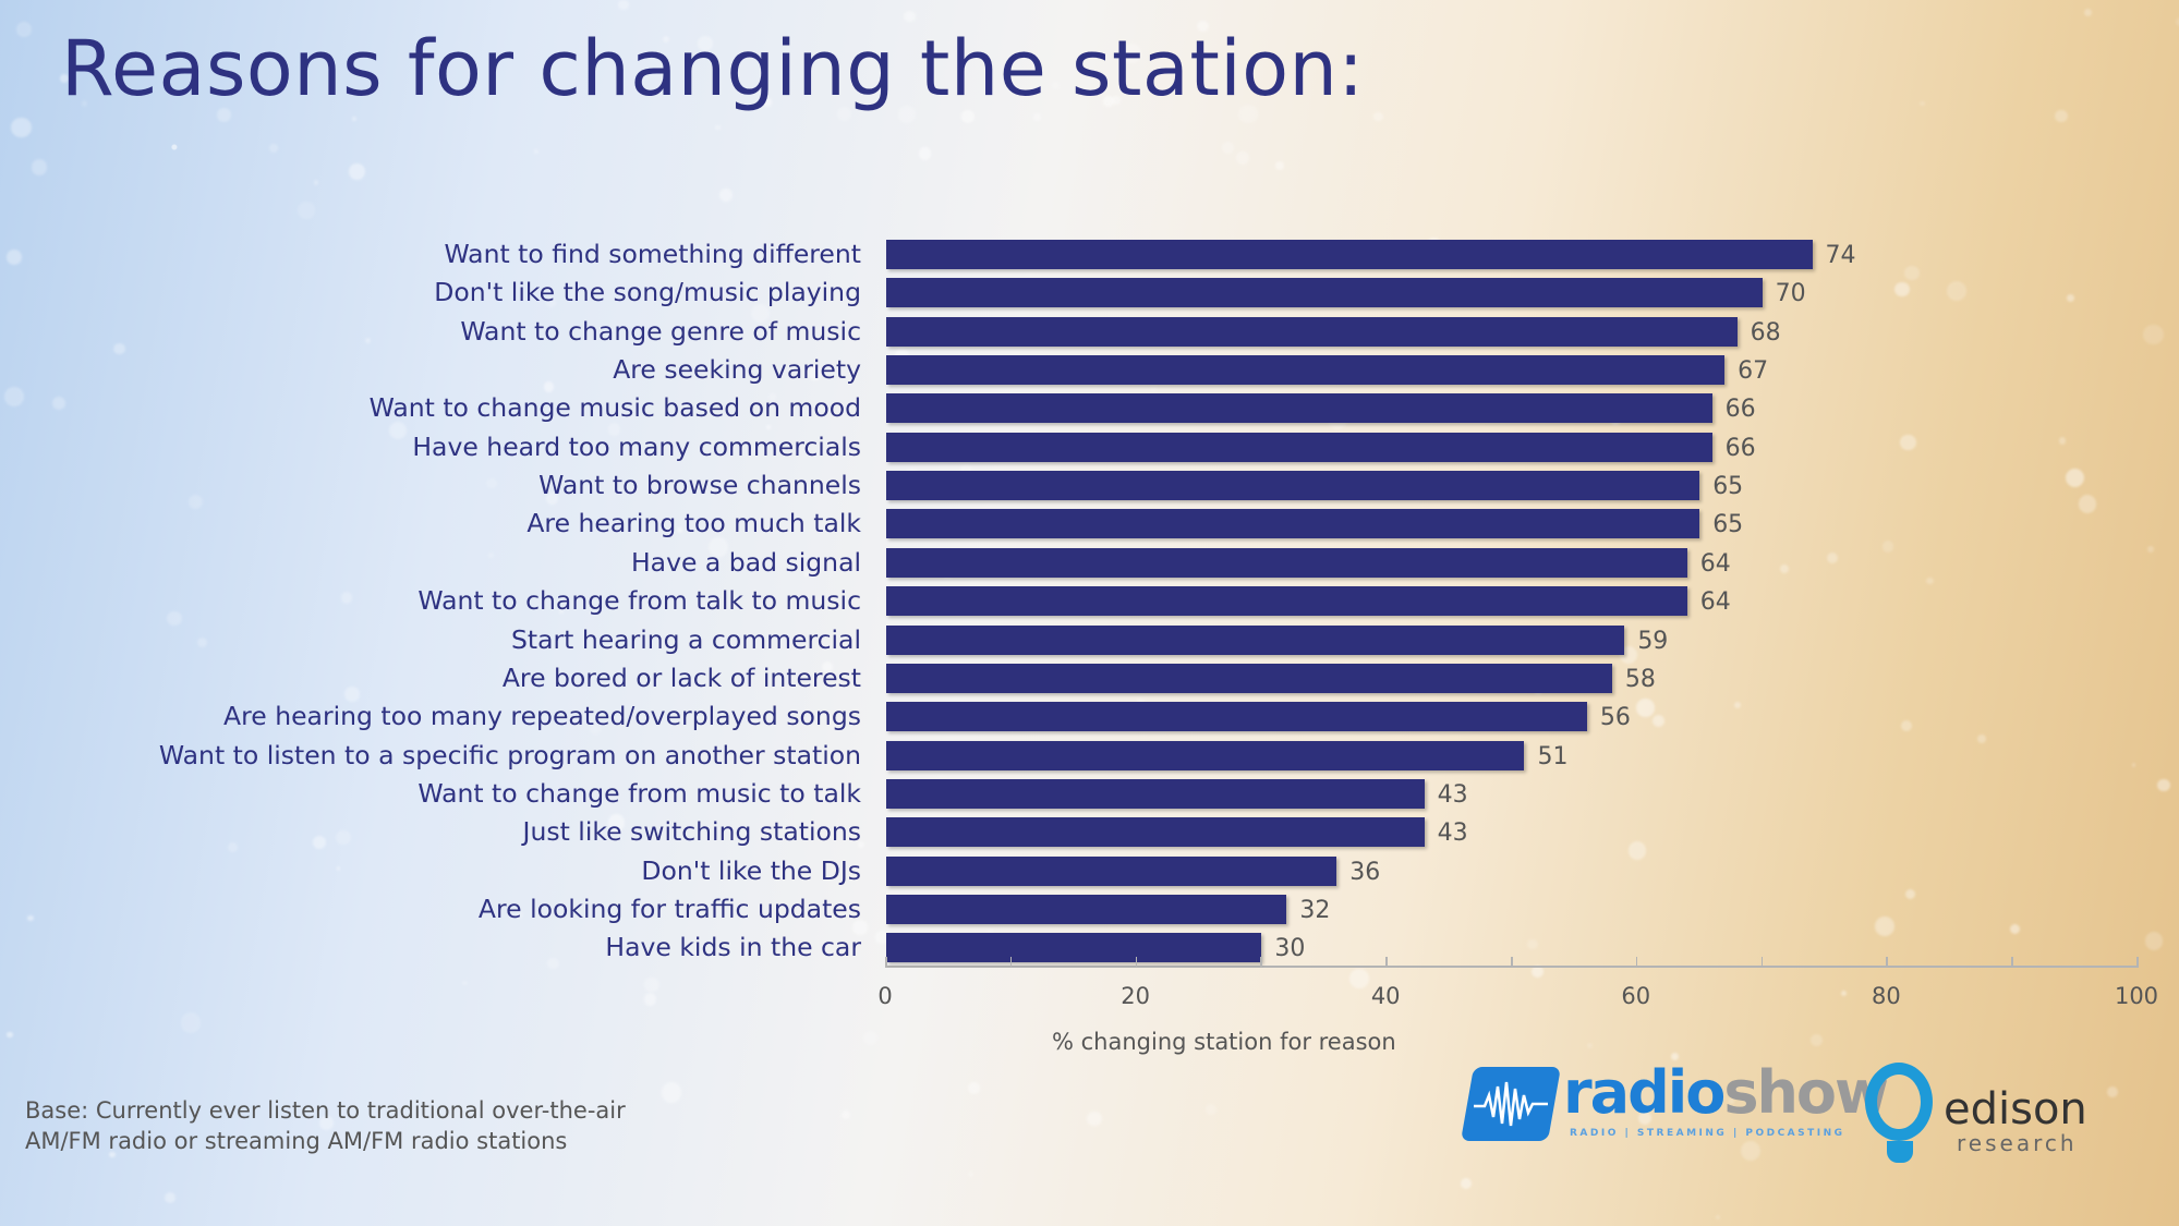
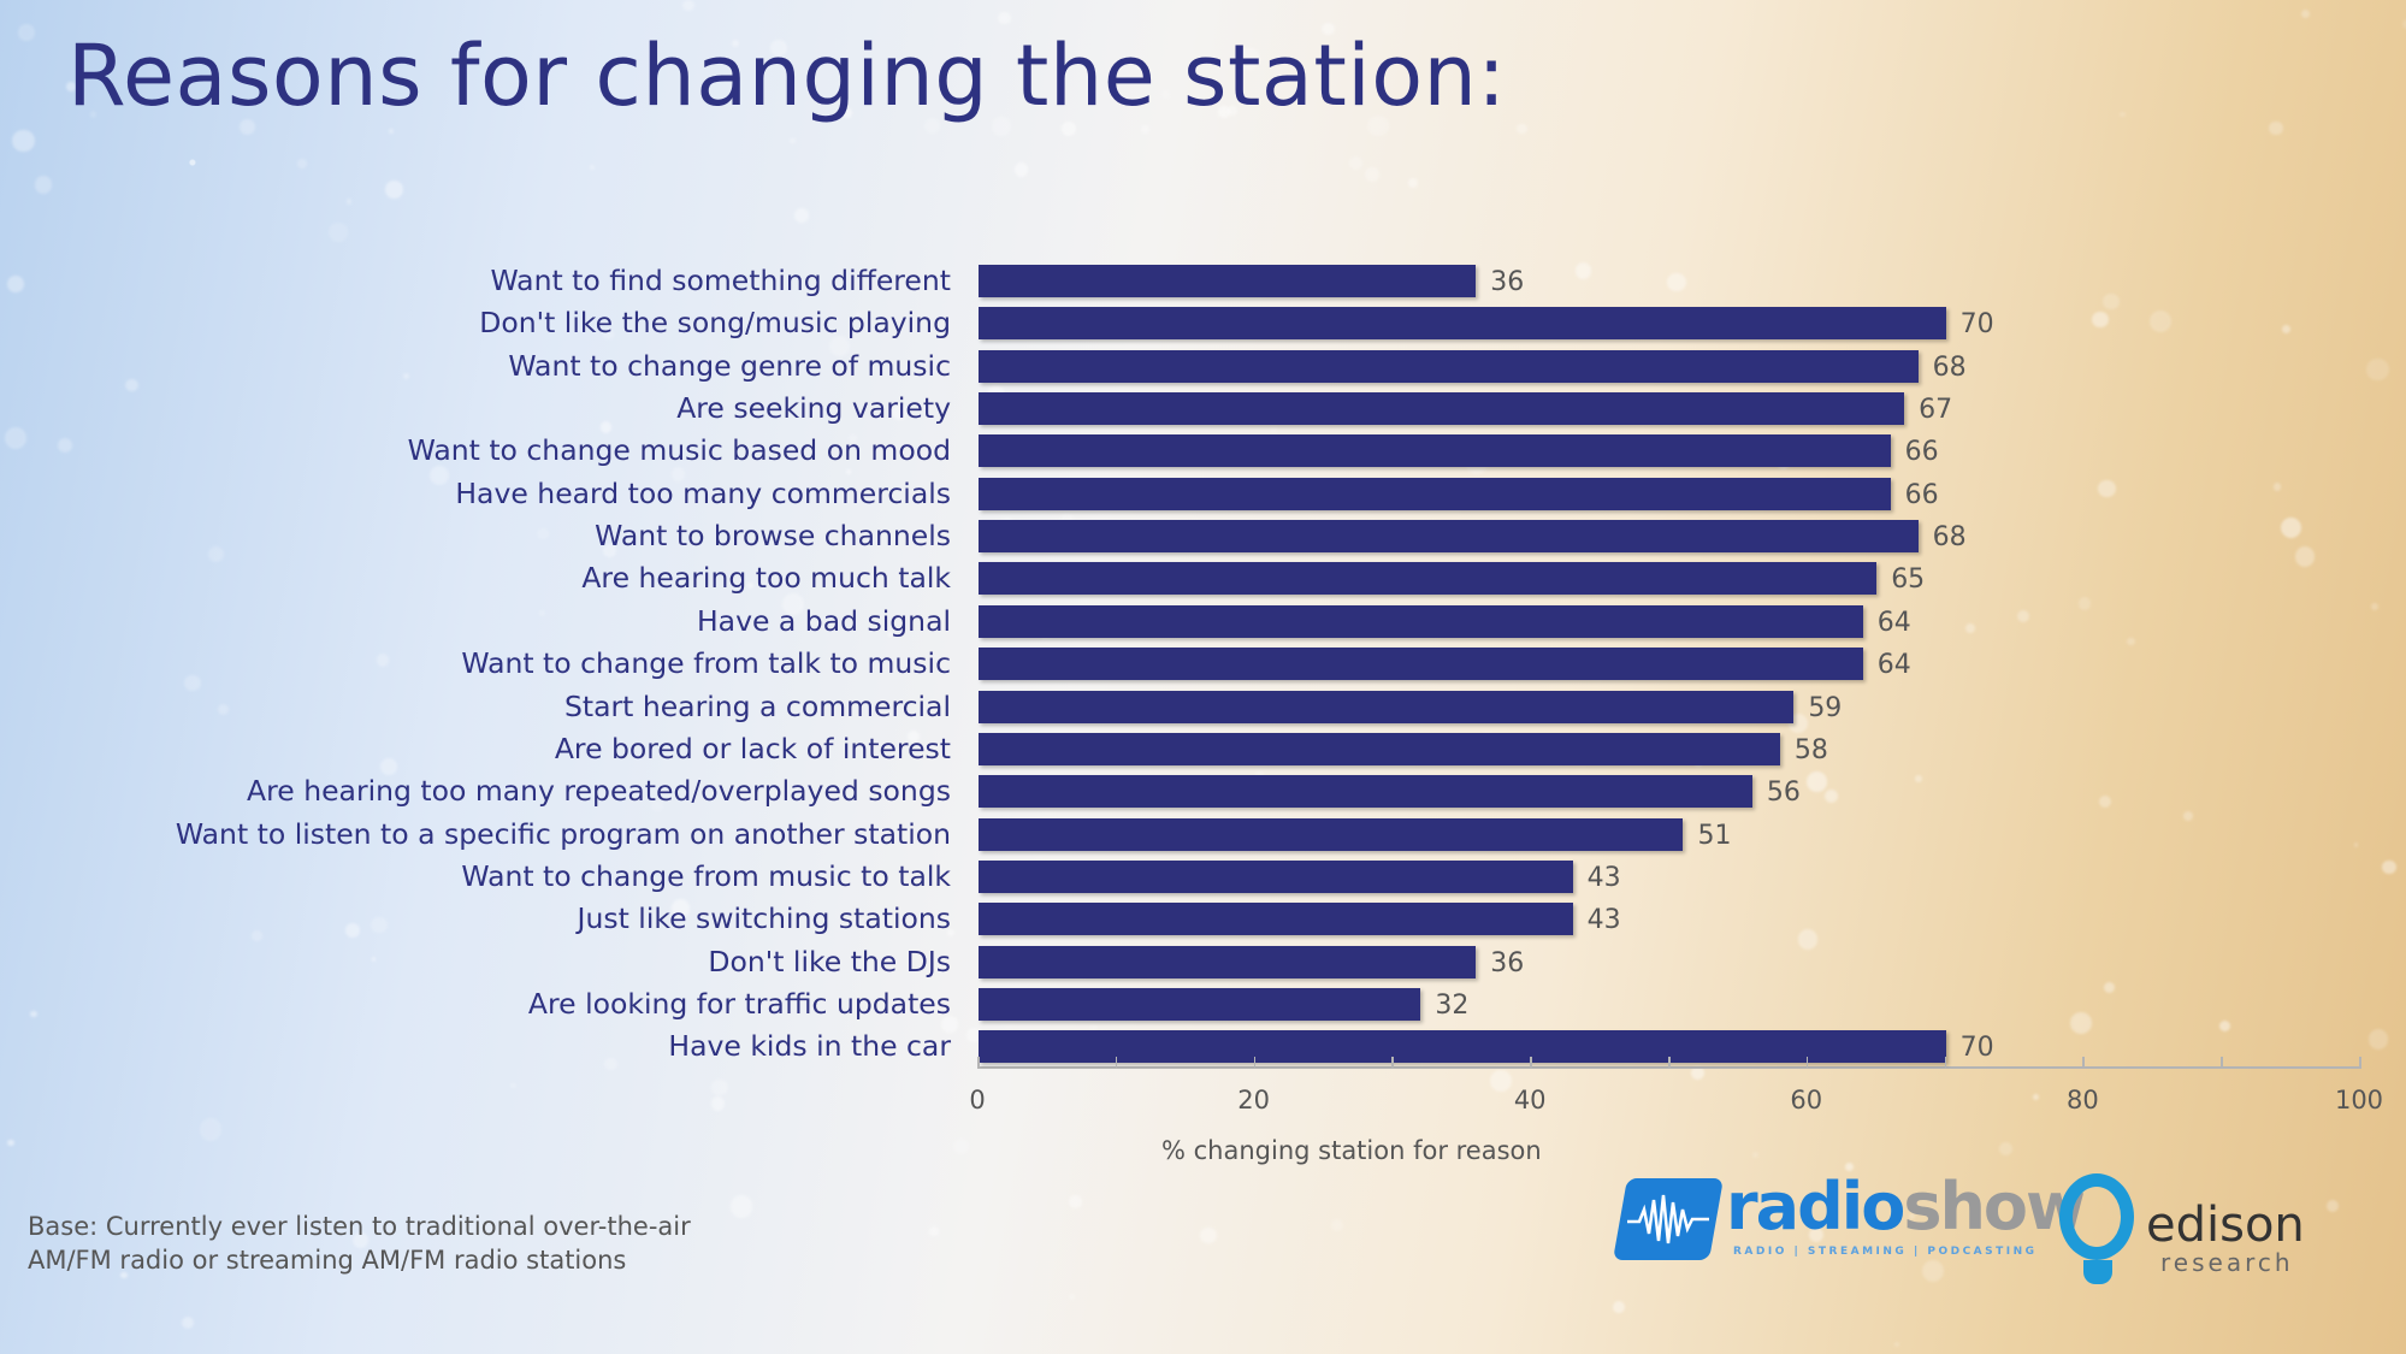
Want to find something different: 74 -> 36
Want to browse channels: 65 -> 68
Have kids in the car: 30 -> 70
